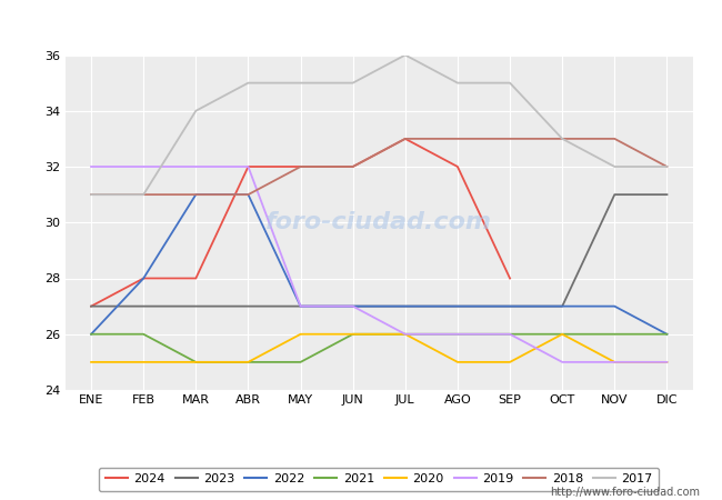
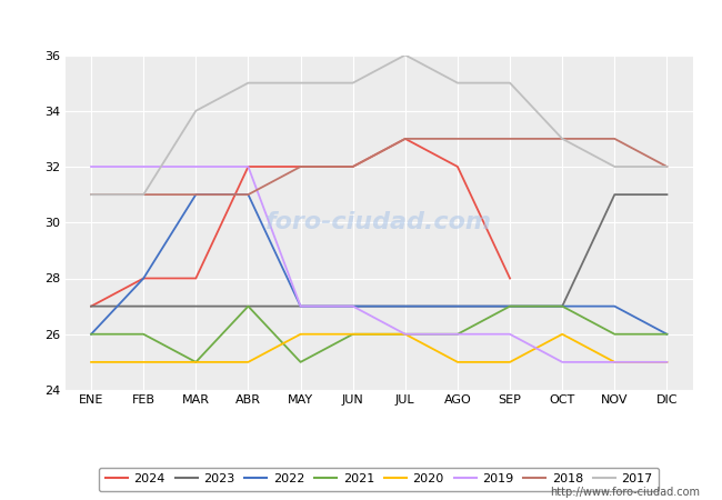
2021/ABR: 25 -> 27
2021/SEP: 26 -> 27
2021/OCT: 26 -> 27
